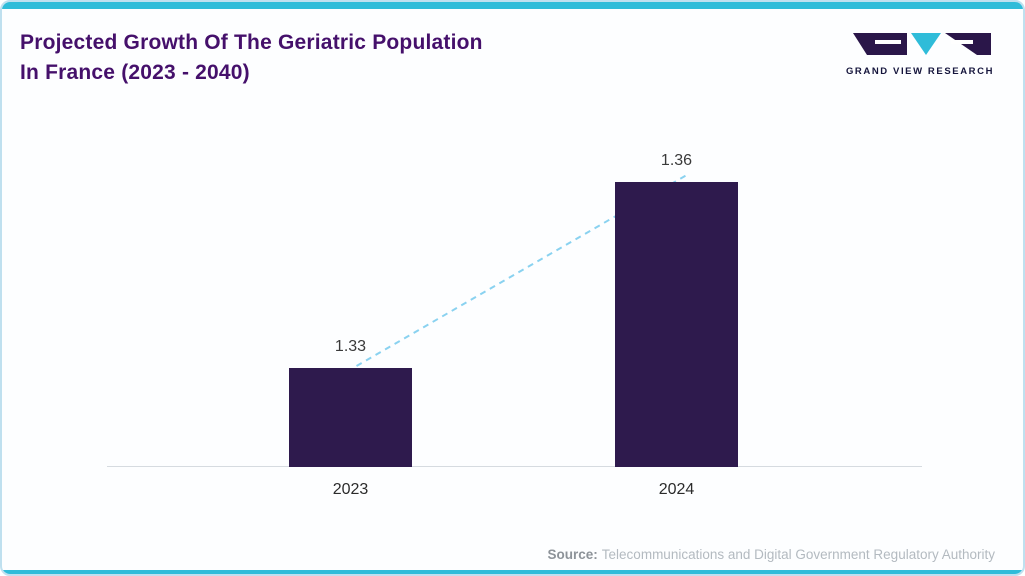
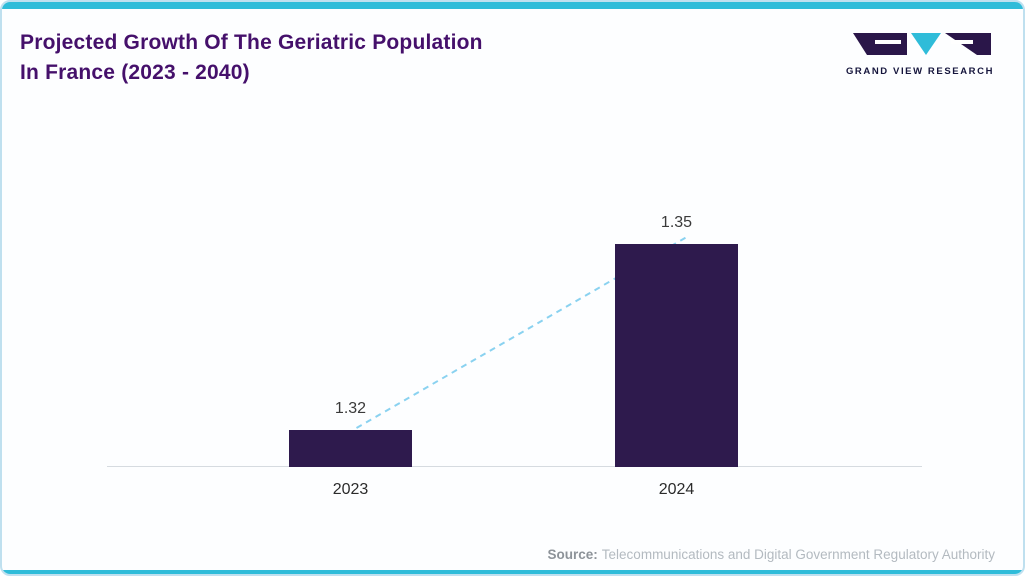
2023: 1.33 -> 1.32
2024: 1.36 -> 1.35
